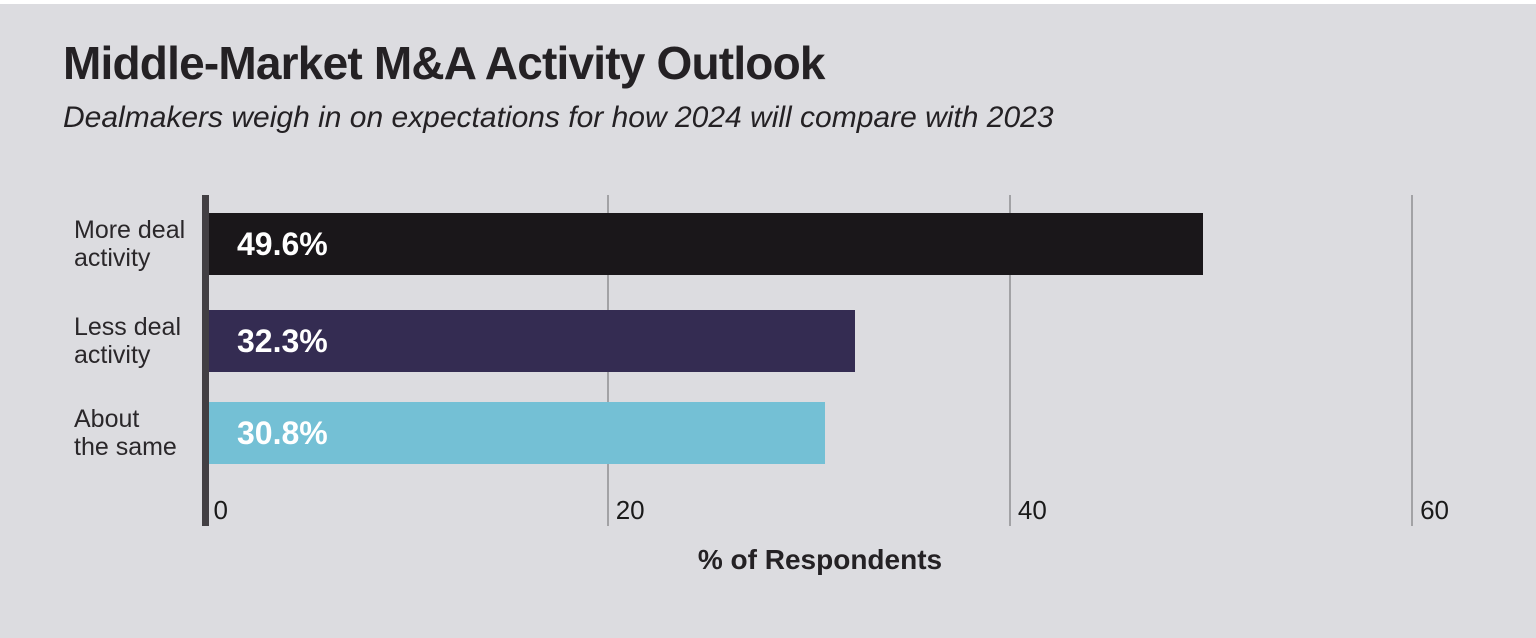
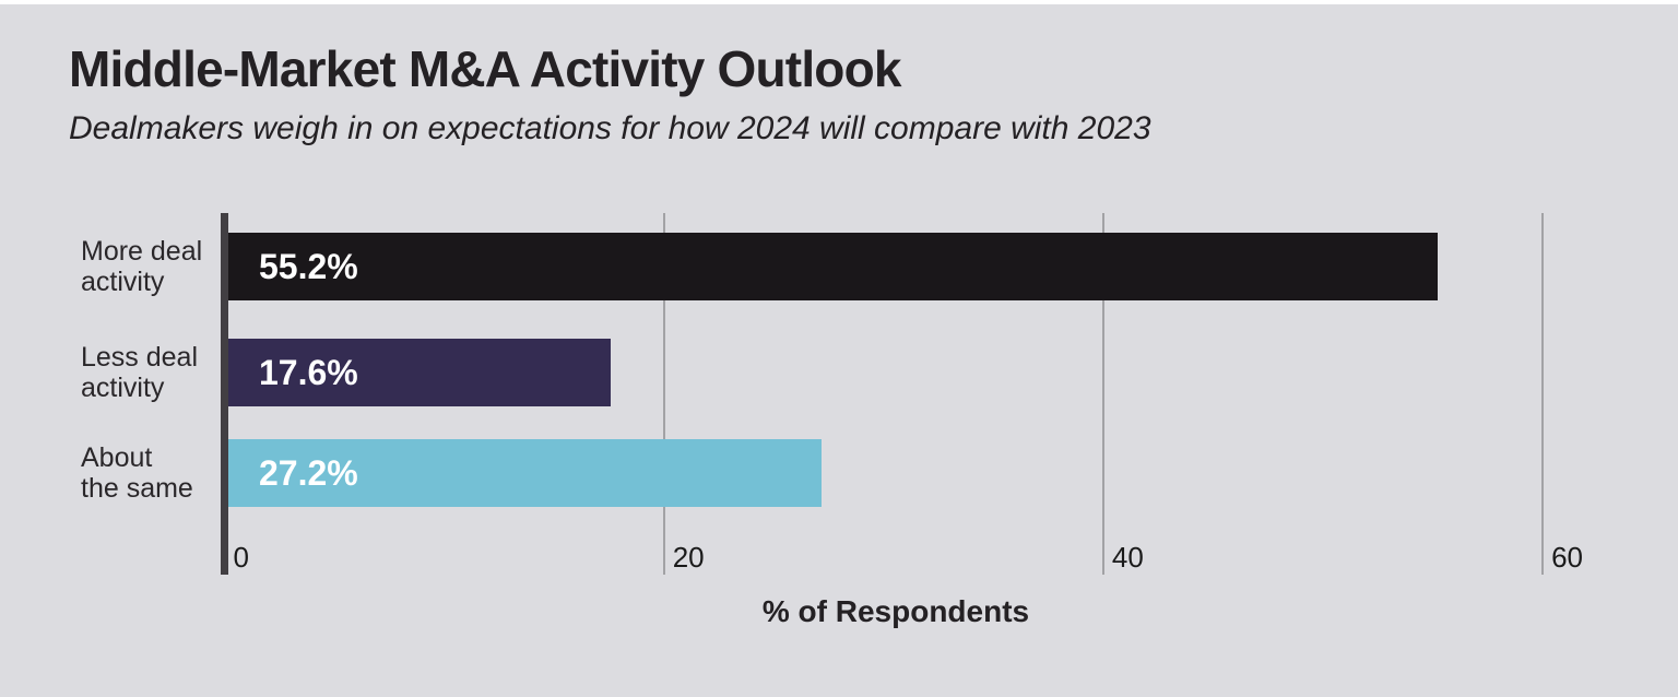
More deal activity: 49.6% -> 55.2%
Less deal activity: 32.3% -> 17.6%
About the same: 30.8% -> 27.2%
